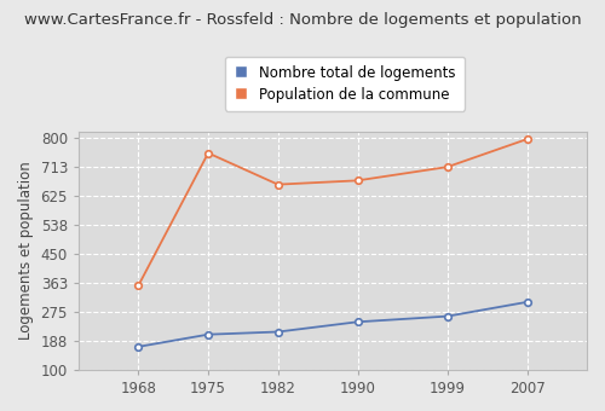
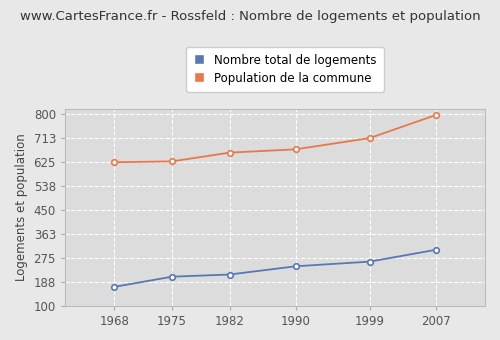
Population de la commune/1968: 355 -> 625
Population de la commune/1975: 755 -> 628
